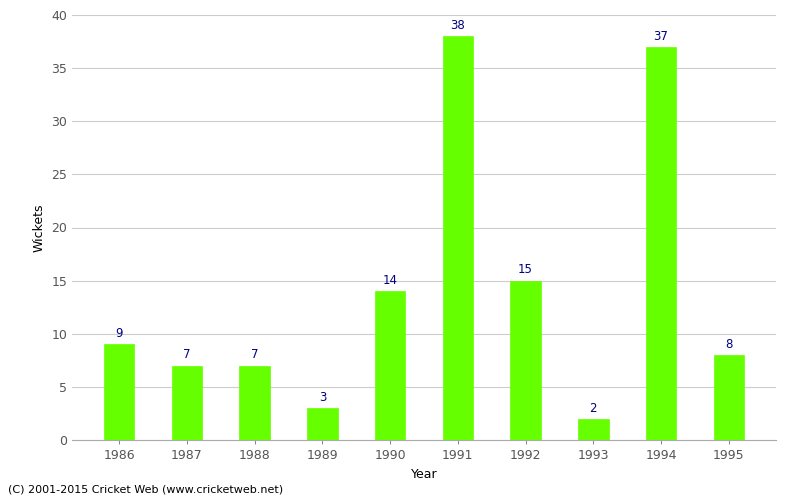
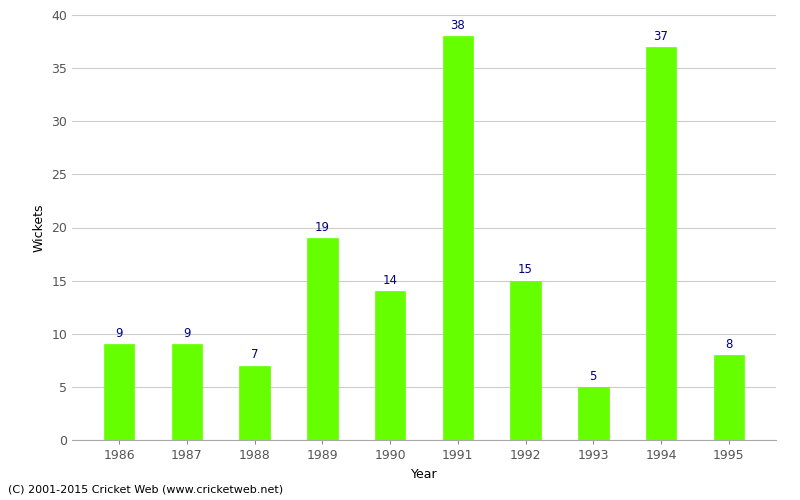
1987: 7 -> 9
1989: 3 -> 19
1993: 2 -> 5
